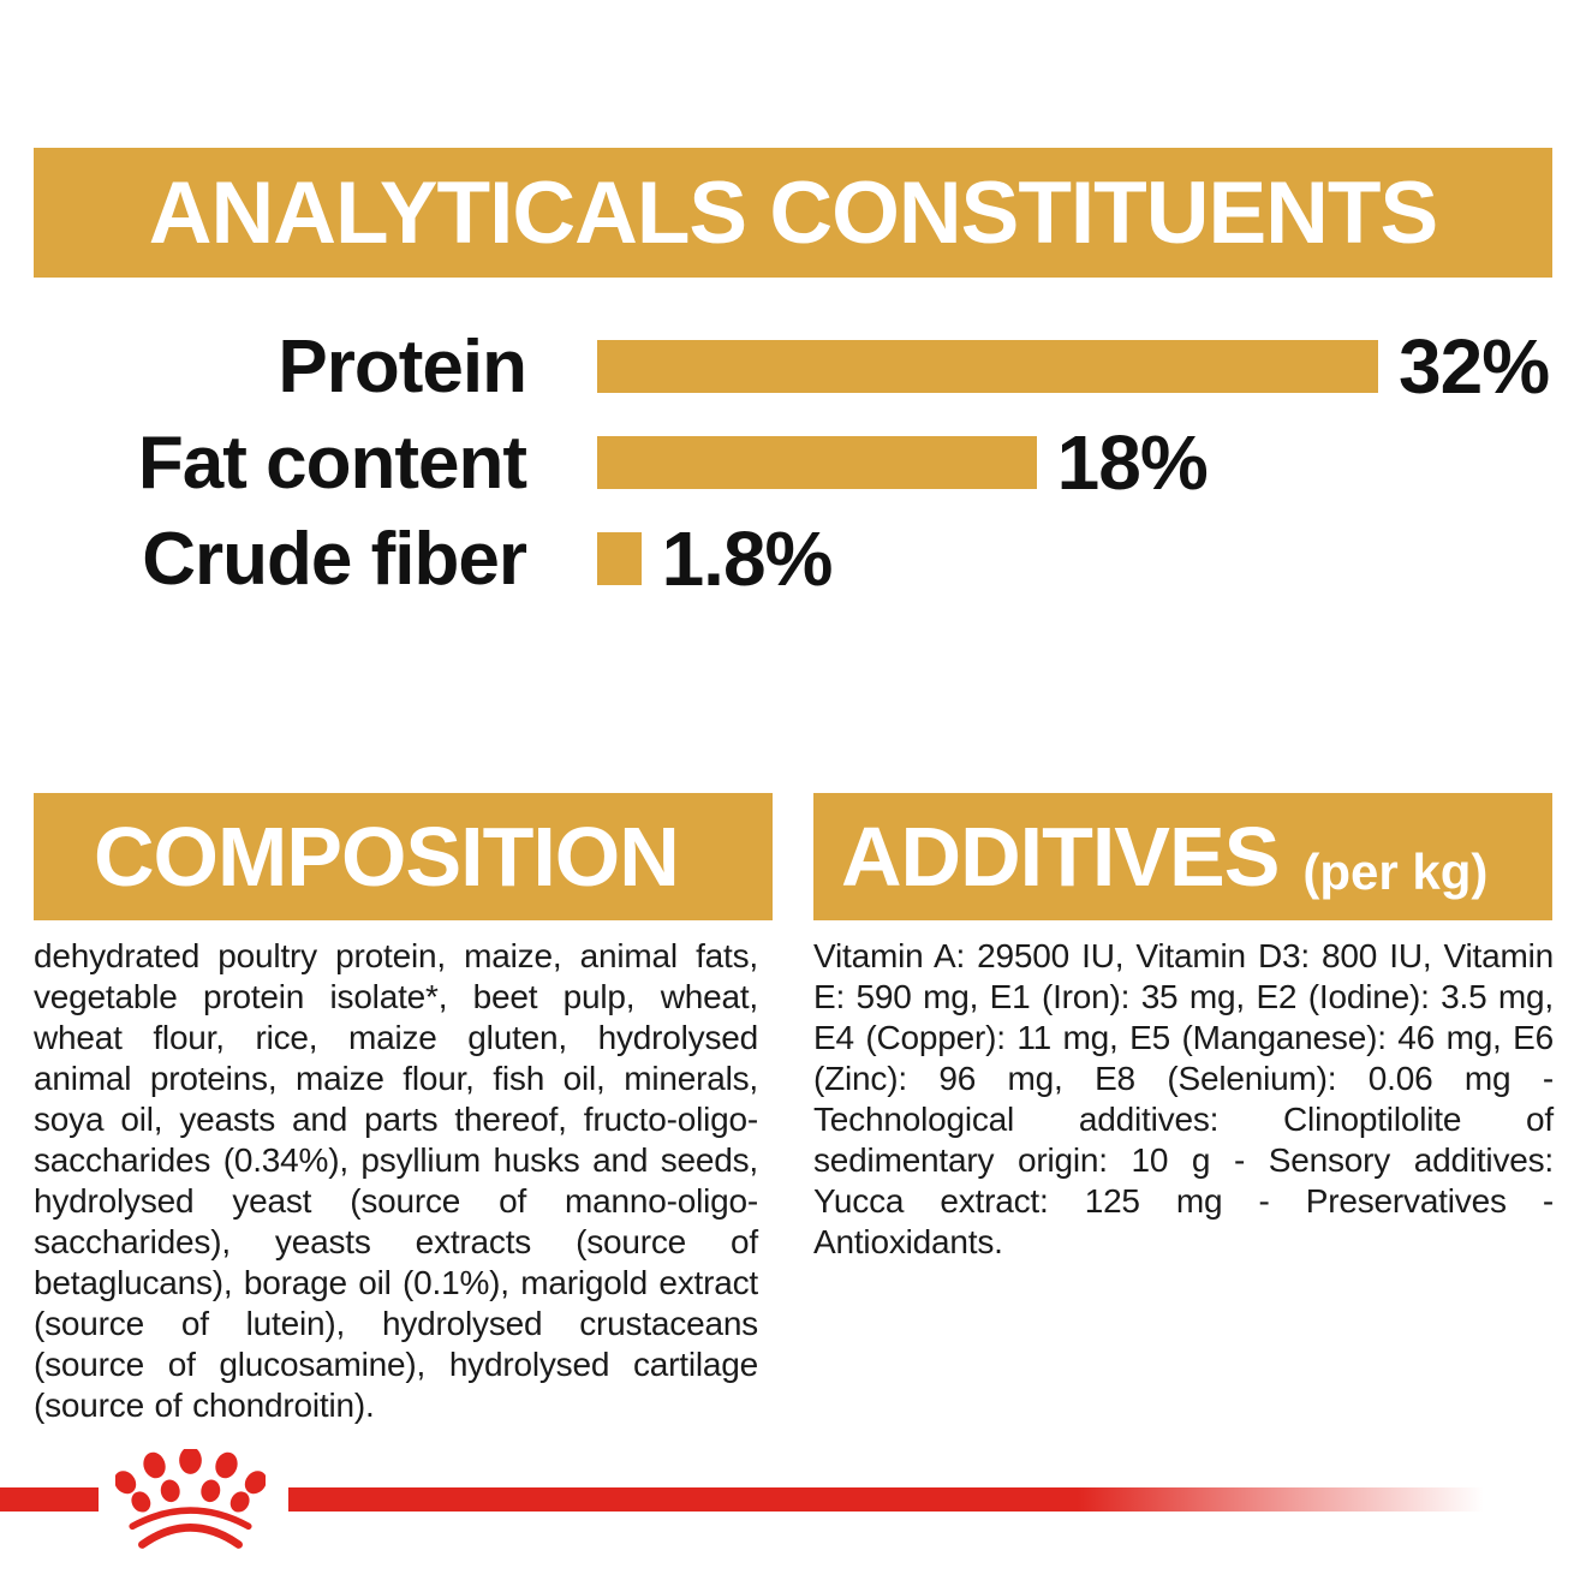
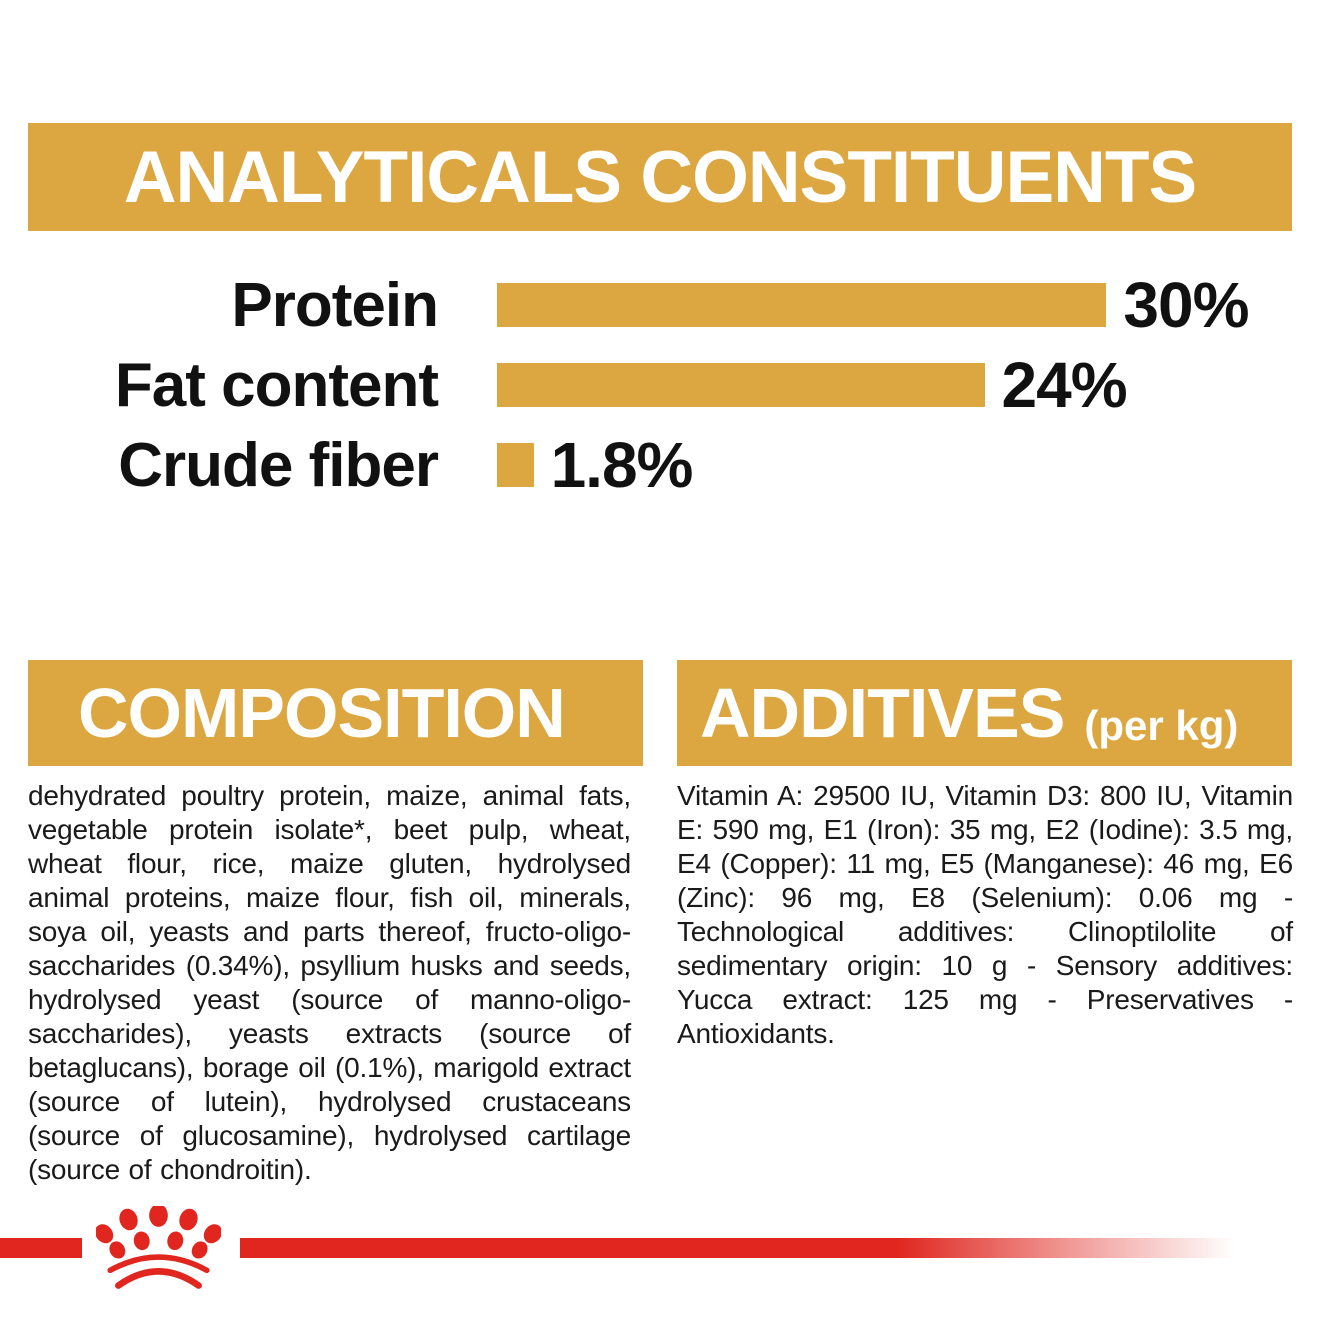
Protein: 32% -> 30%
Fat content: 18% -> 24%
